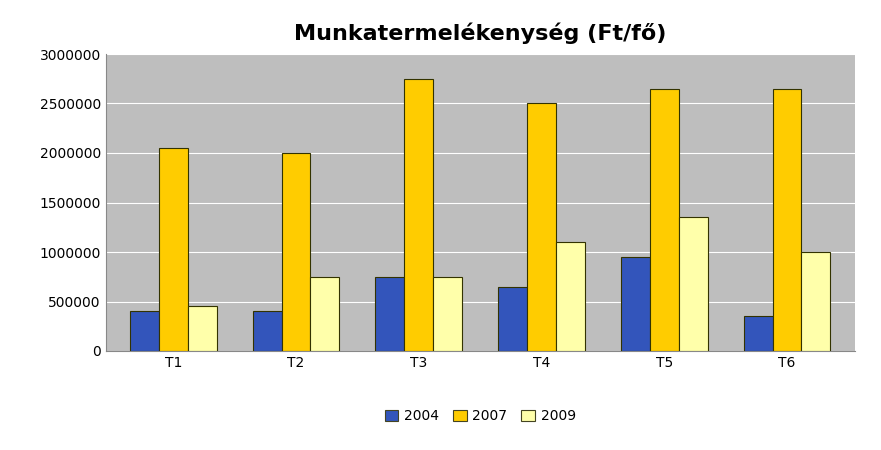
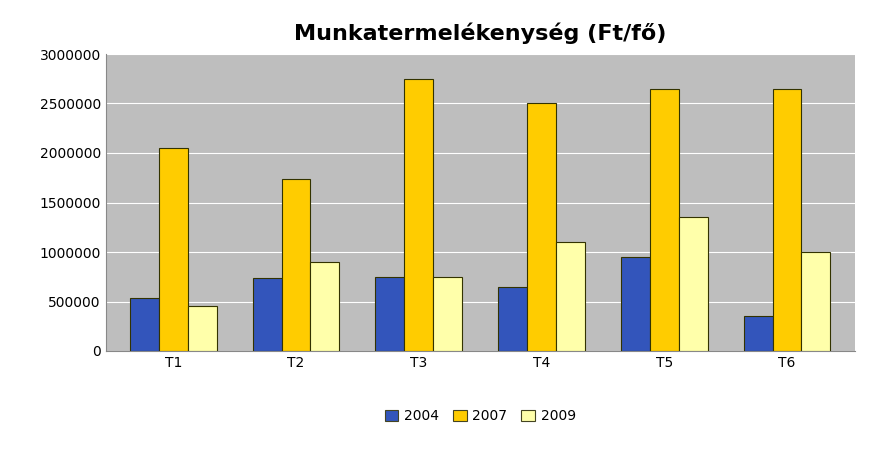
2004/T1: 400000 -> 540000
2004/T2: 400000 -> 740000
2007/T2: 2000000 -> 1740000
2009/T2: 750000 -> 900000
